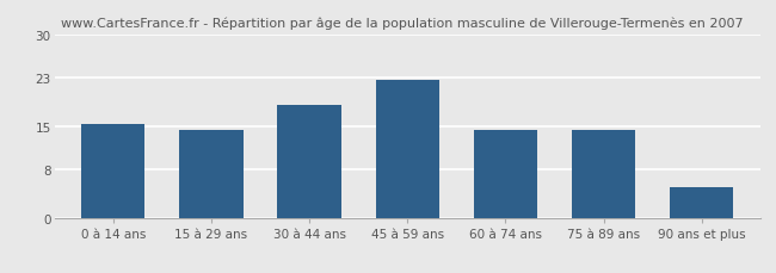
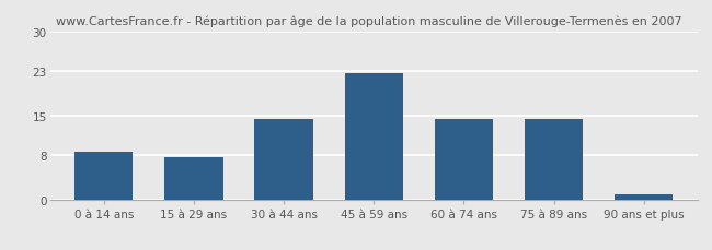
0 à 14 ans: 15.4 -> 8.5
15 à 29 ans: 14.4 -> 7.5
30 à 44 ans: 18.4 -> 14.5
90 ans et plus: 5.0 -> 1.0
